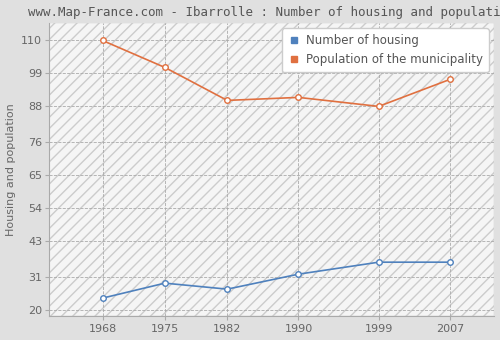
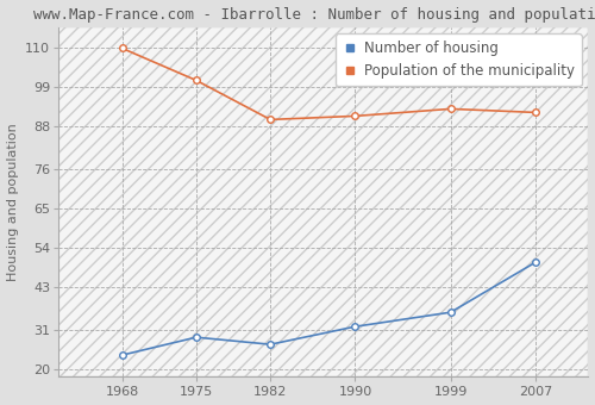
Population of the municipality/1999: 88 -> 93
Number of housing/2007: 36 -> 50
Population of the municipality/2007: 97 -> 92
